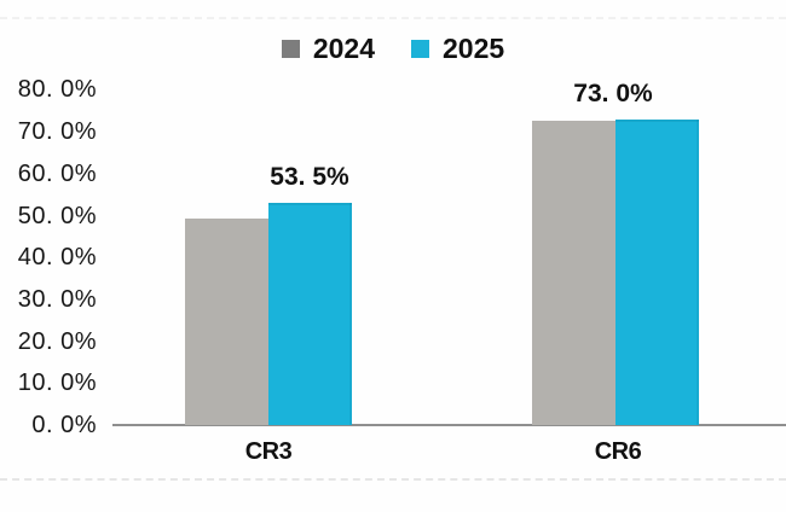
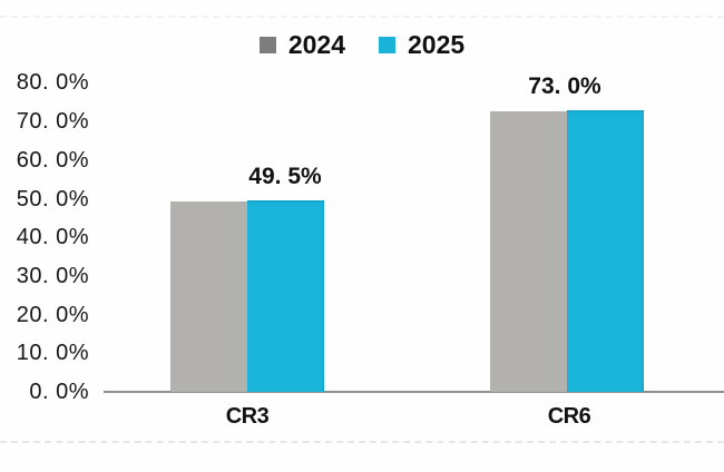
2025/CR3: 53 -> 49
